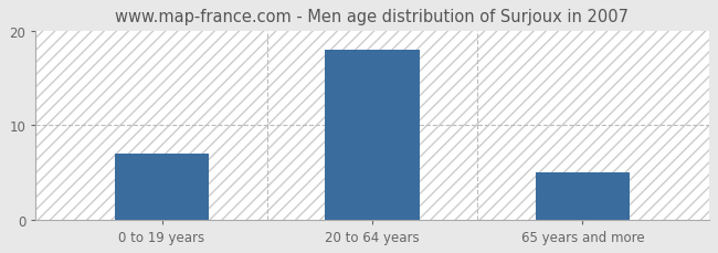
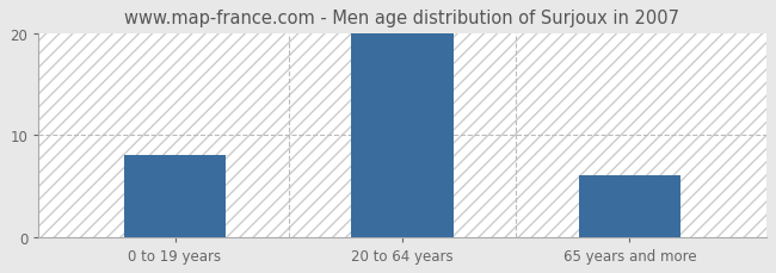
0 to 19 years: 7 -> 8
20 to 64 years: 18 -> 20
65 years and more: 5 -> 6
